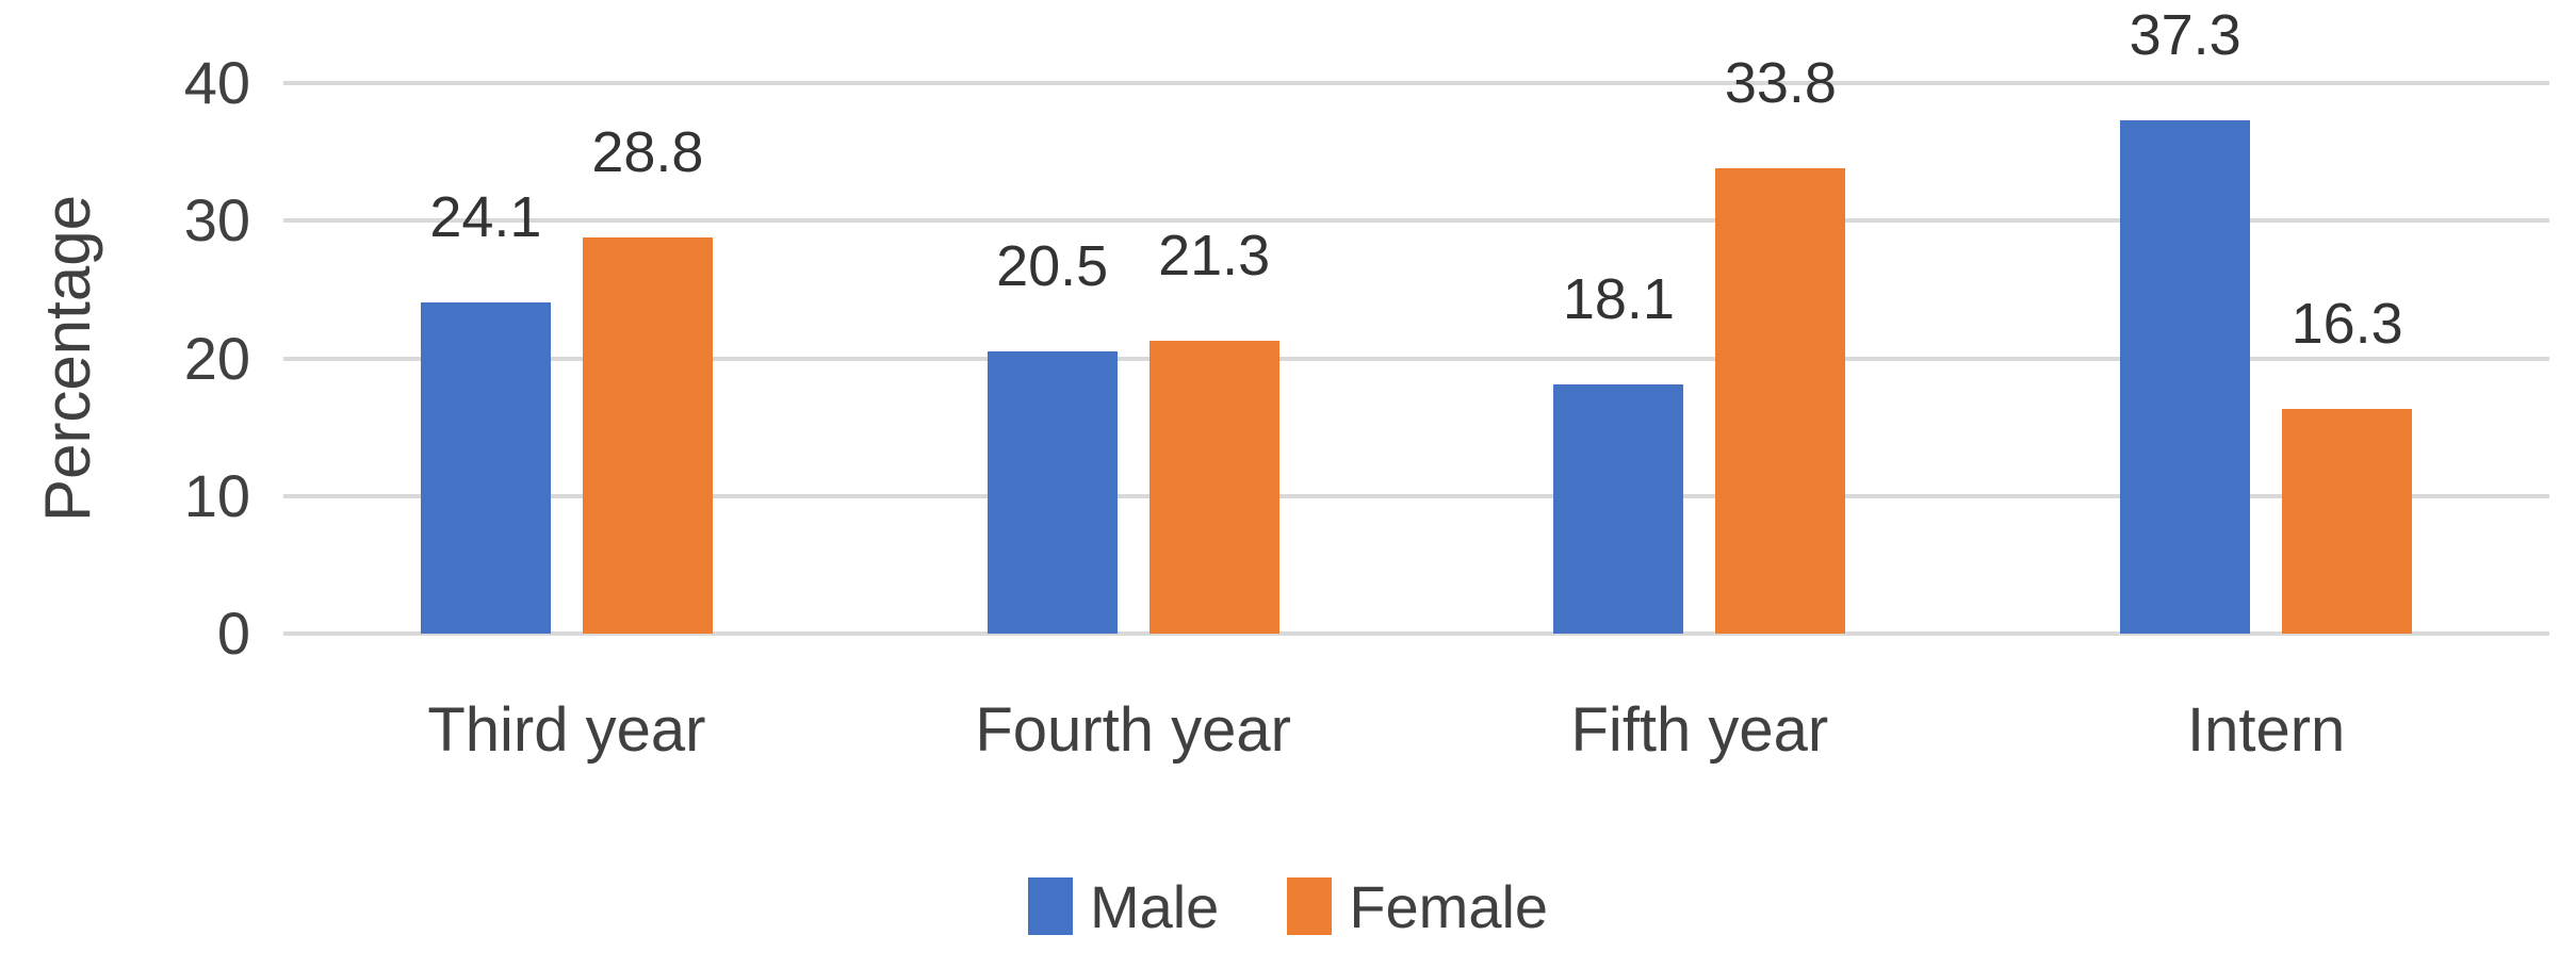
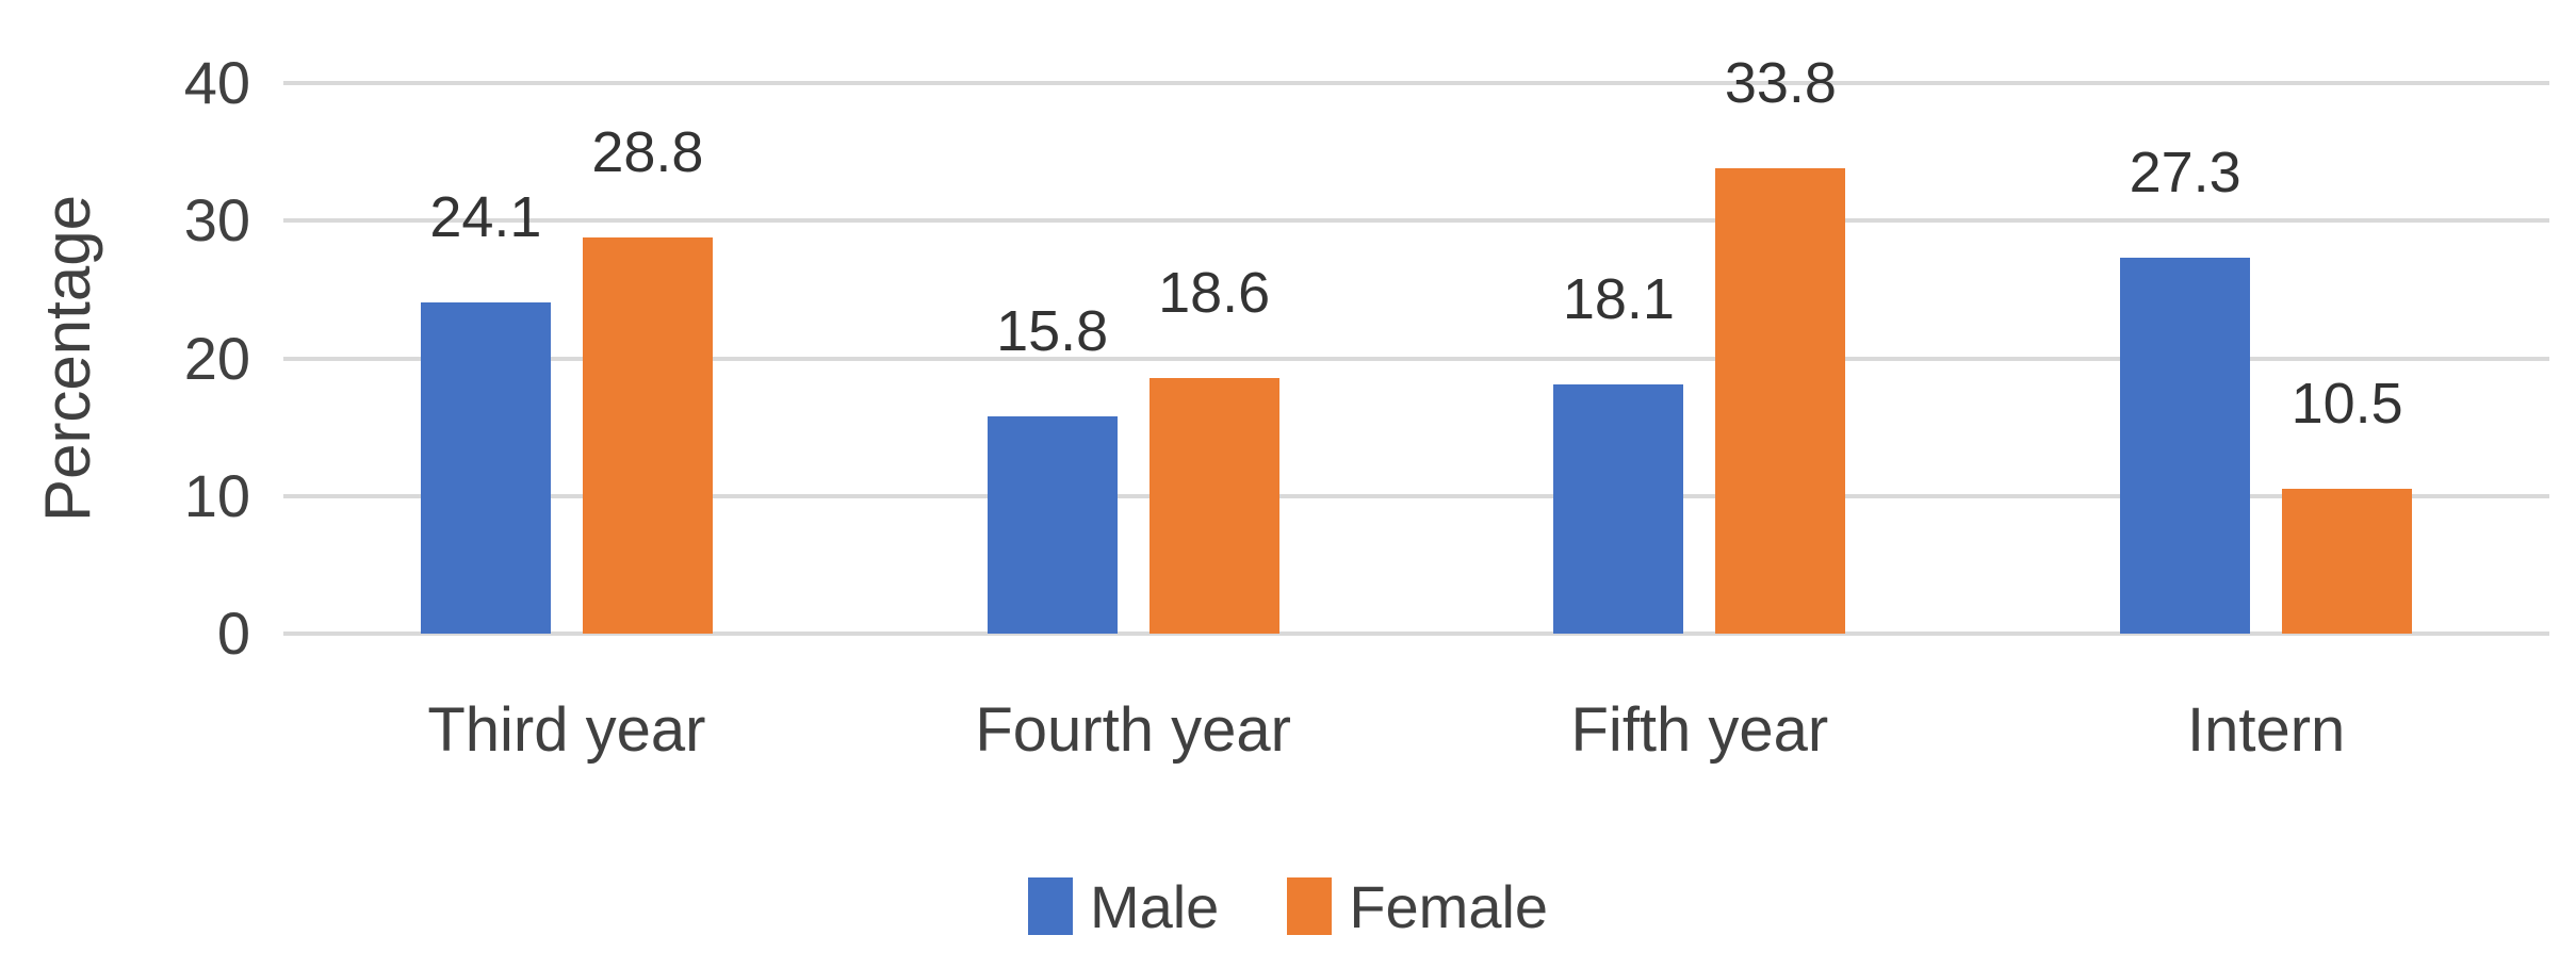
Male/Fourth year: 20.5 -> 15.8
Female/Fourth year: 21.3 -> 18.6
Male/Intern: 37.3 -> 27.3
Female/Intern: 16.3 -> 10.5
